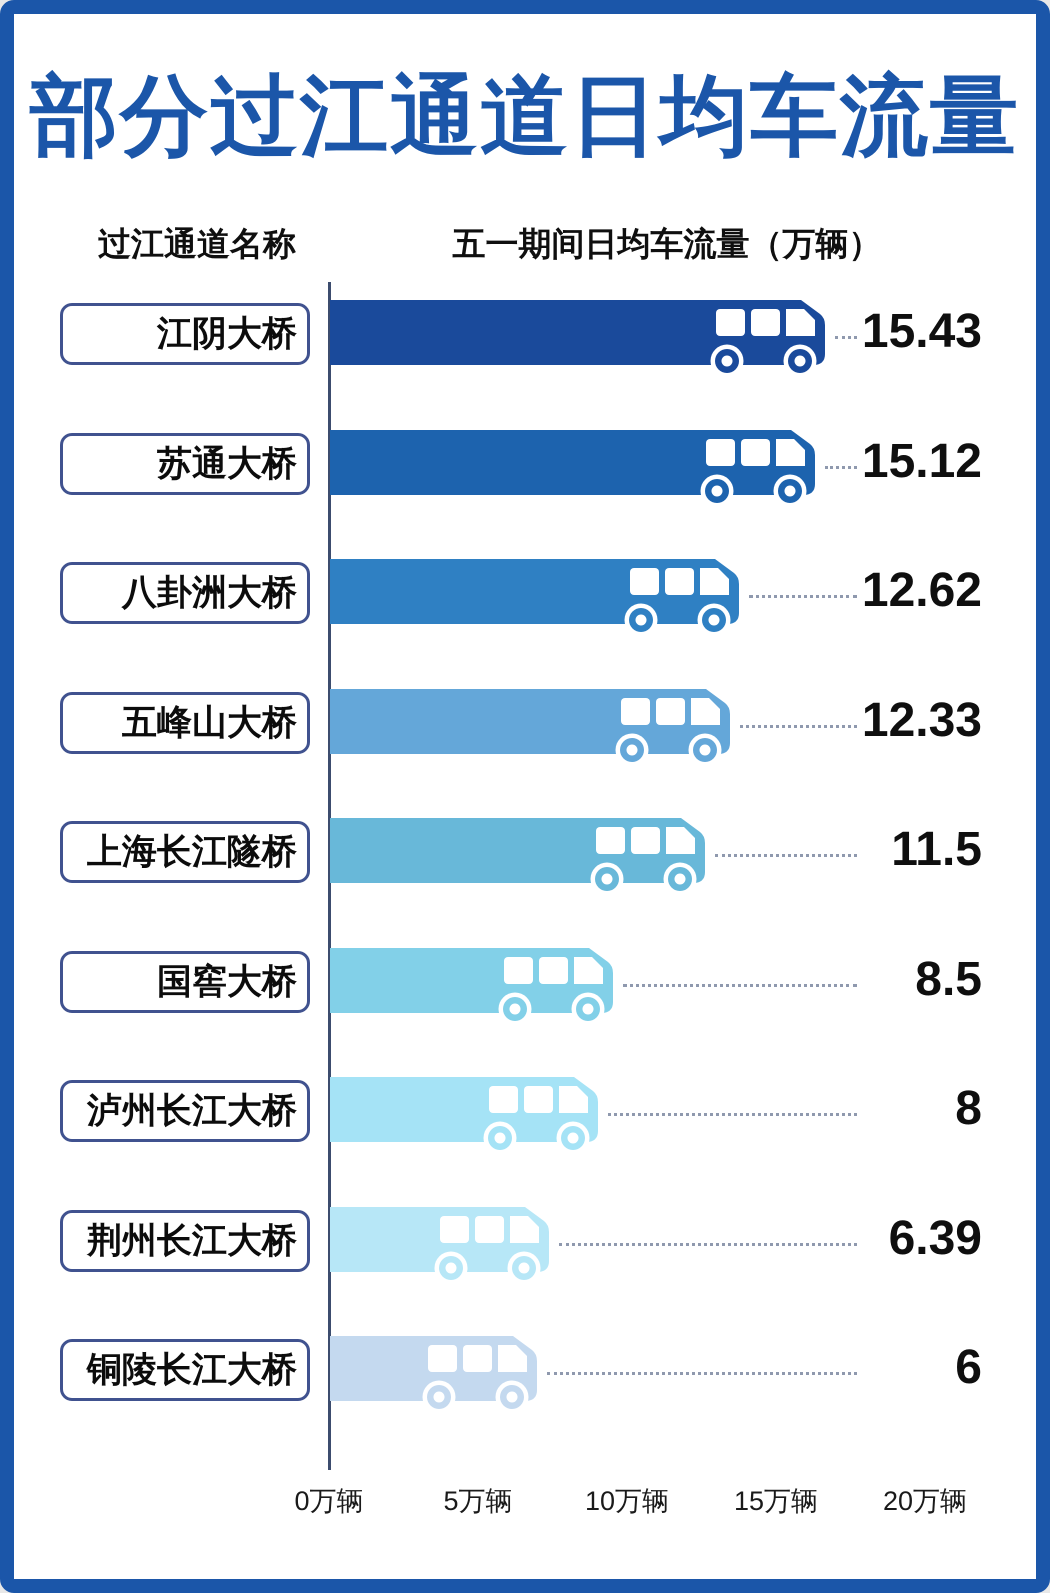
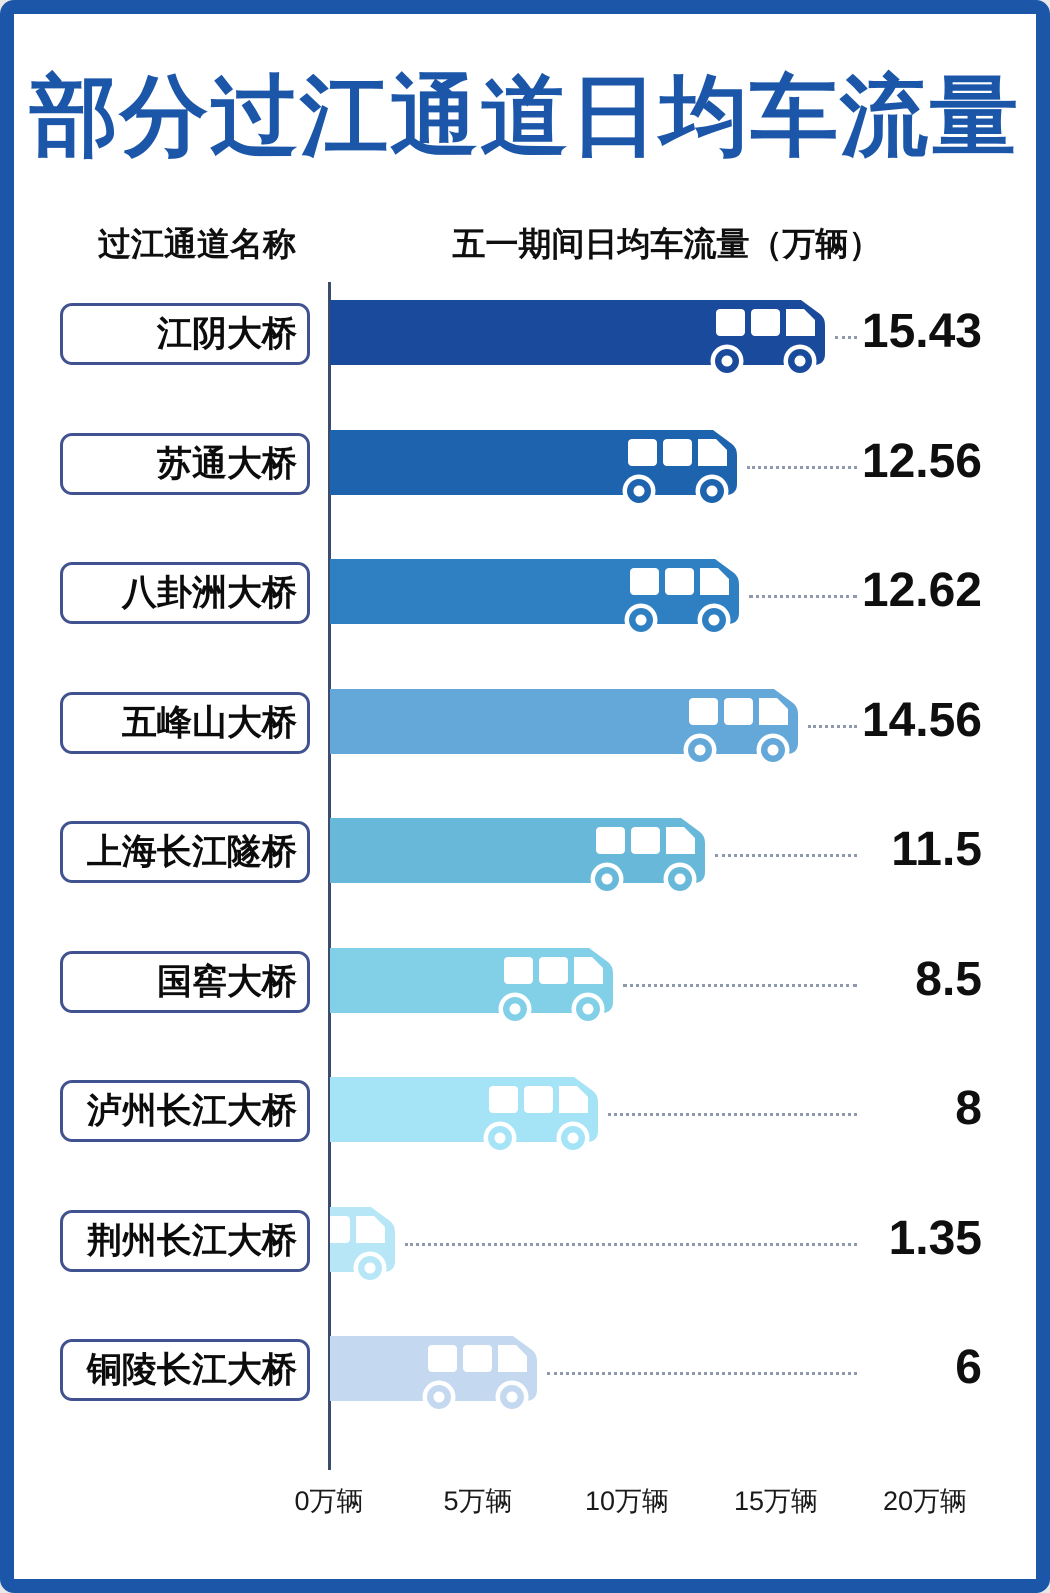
苏通大桥: 15.12 -> 12.56
五峰山大桥: 12.33 -> 14.56
荆州长江大桥: 6.39 -> 1.35
